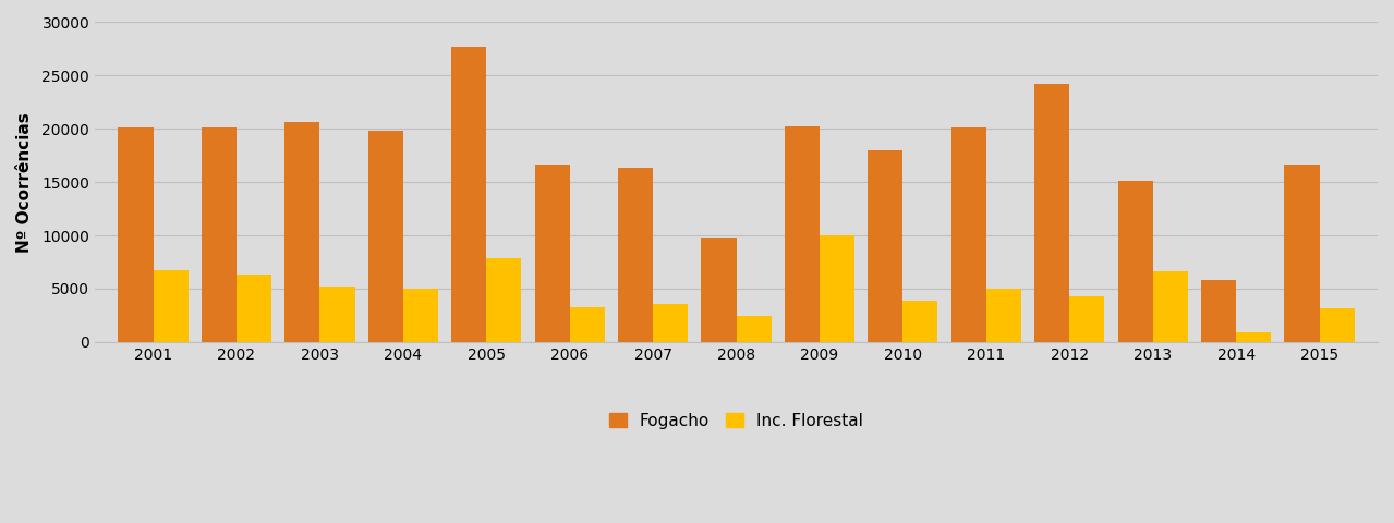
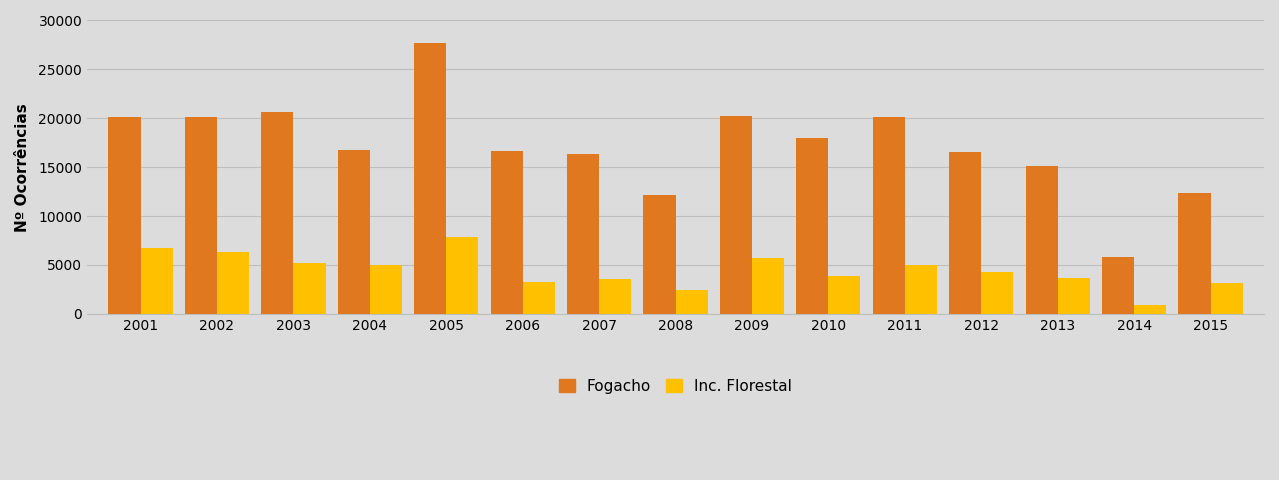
Fogacho/2004: 19800 -> 16800
Fogacho/2008: 9800 -> 12200
Inc. Florestal/2009: 10000 -> 5700
Fogacho/2012: 24200 -> 16500
Inc. Florestal/2013: 6600 -> 3700
Fogacho/2015: 16600 -> 12400
